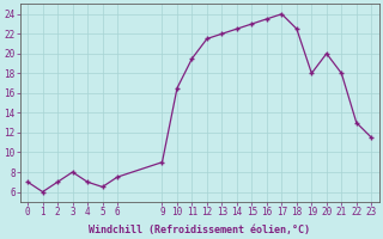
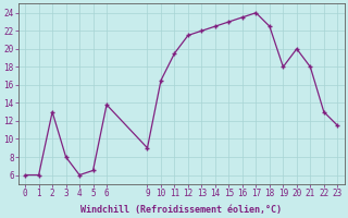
0: 7.0 -> 6.0
2: 7.0 -> 13.0
4: 7.0 -> 6.0
6: 7.5 -> 13.8
